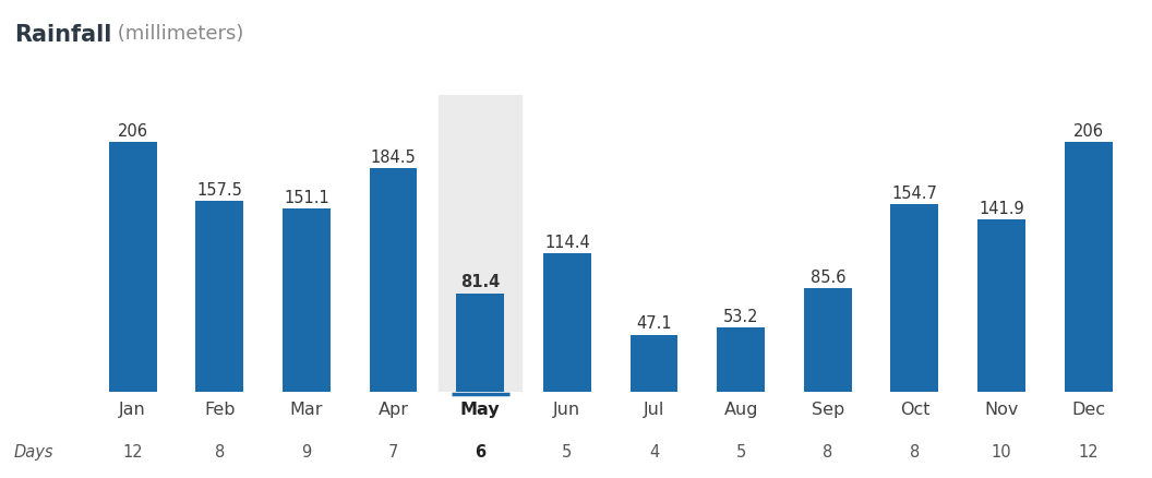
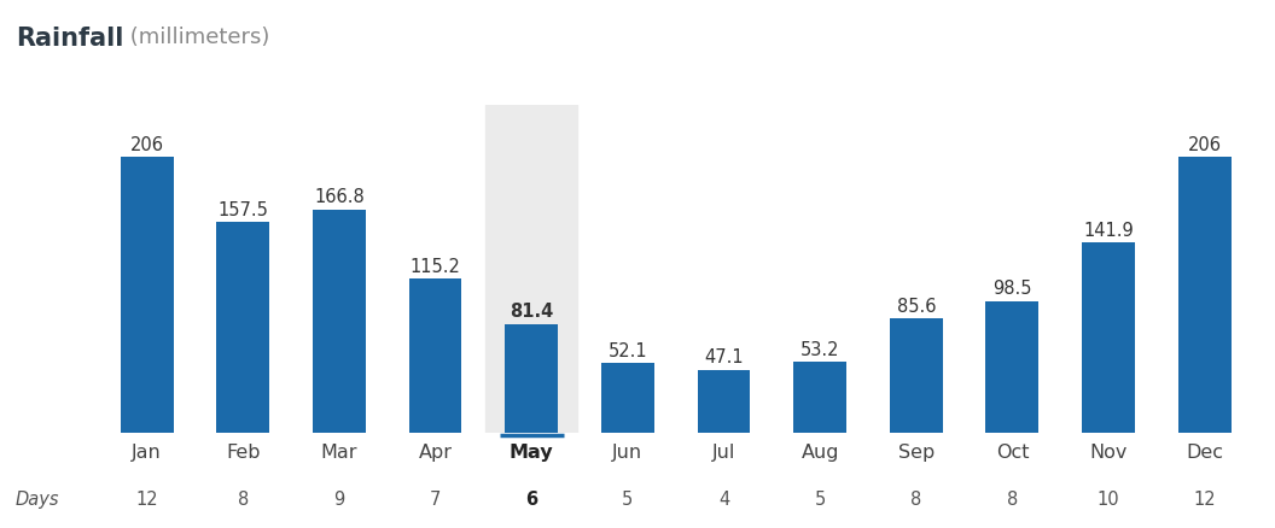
Mar: 151.1 -> 166.8
Apr: 184.5 -> 115.2
Jun: 114.4 -> 52.1
Oct: 154.7 -> 98.5
